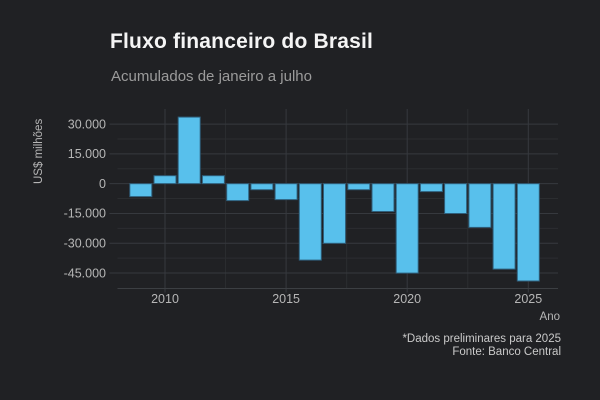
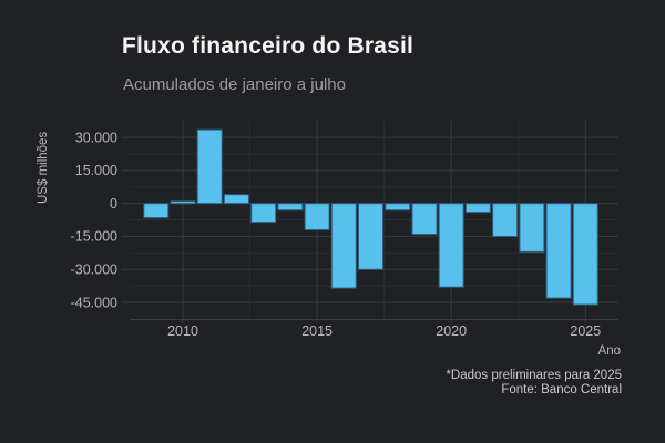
2010: 4000 -> 1000
2015: -8000 -> -12000
2020: -45000 -> -38000
2025: -49000 -> -46000
